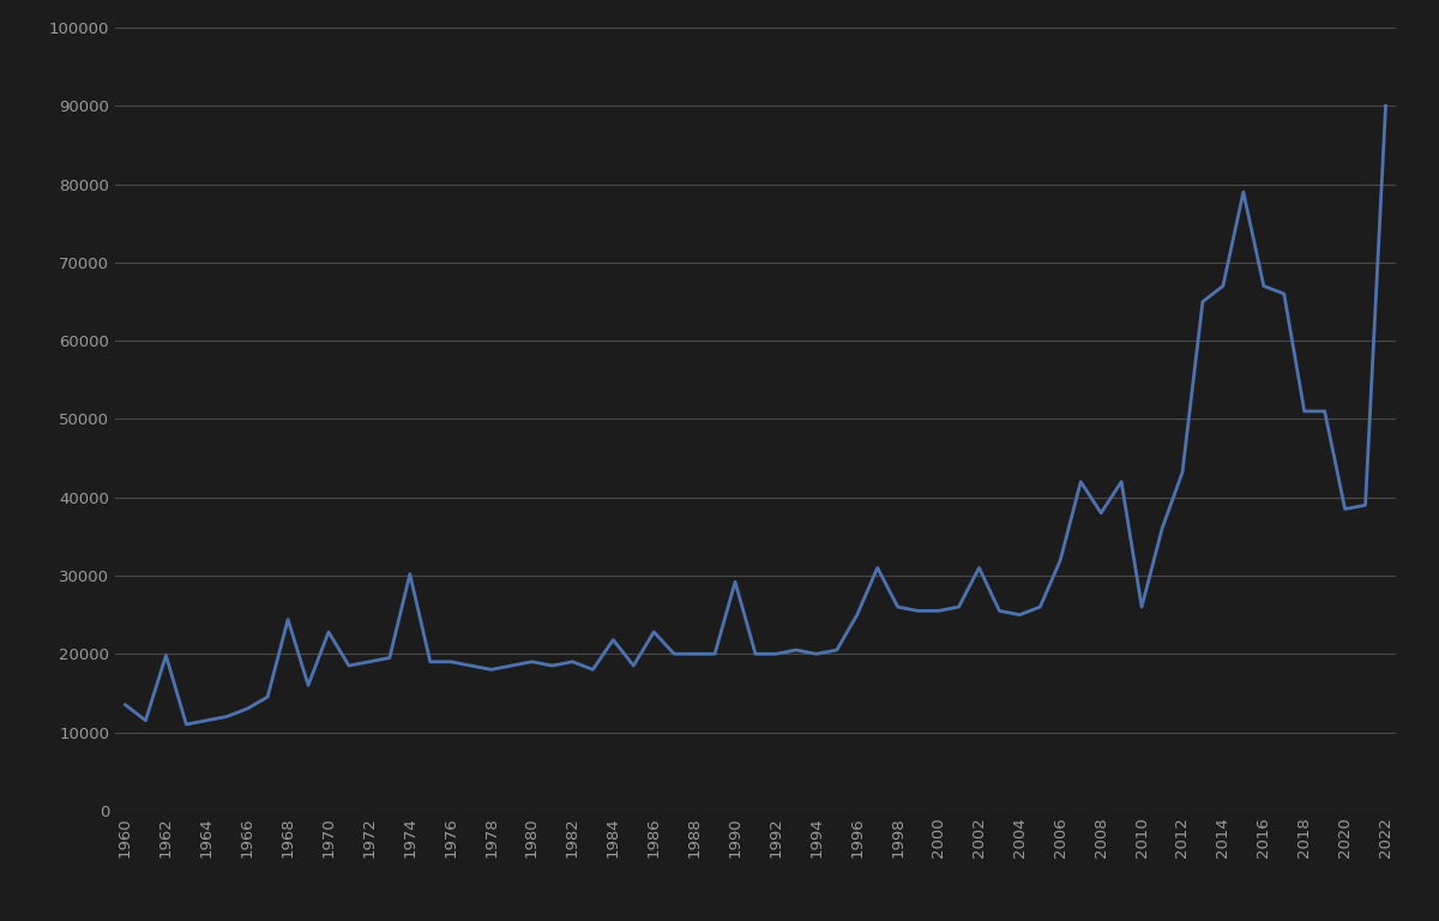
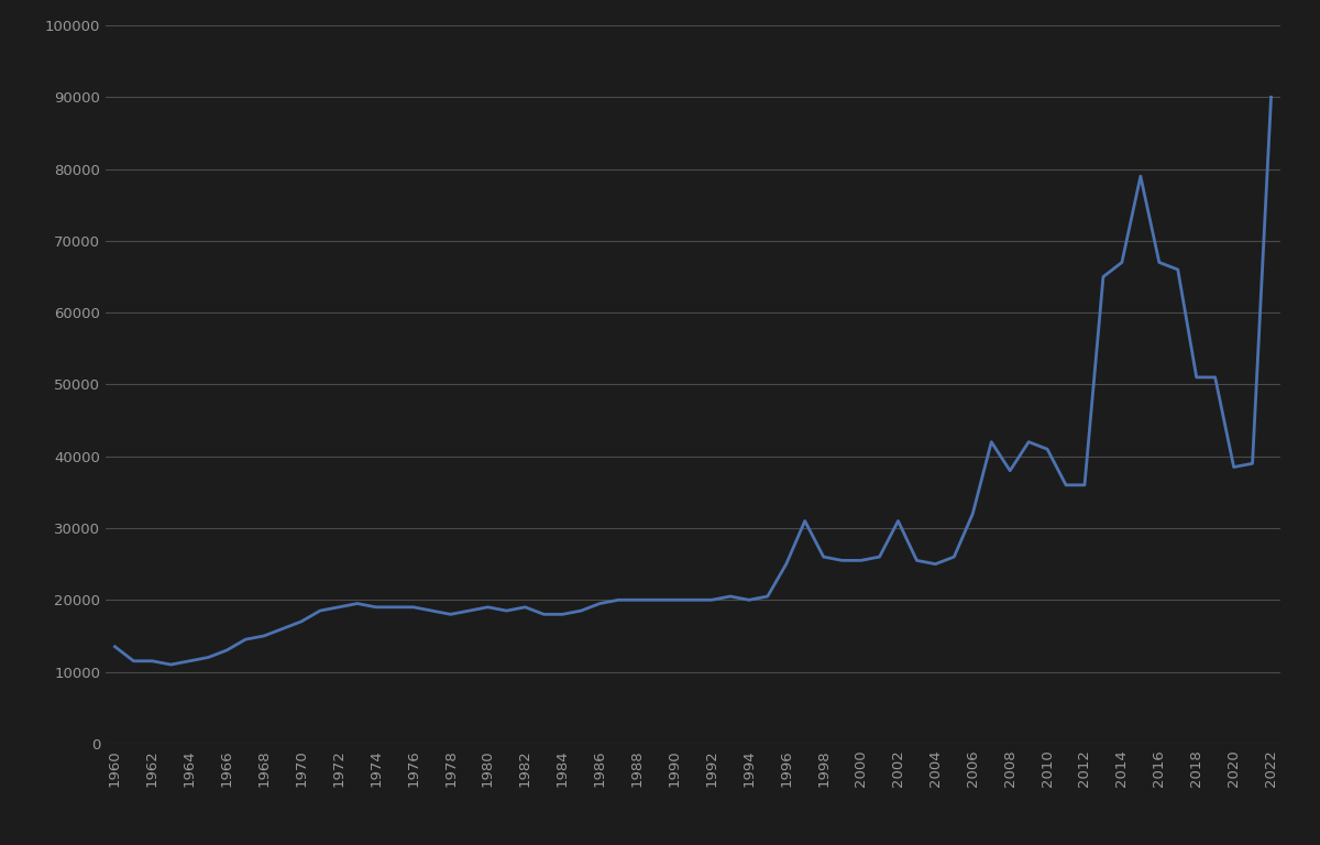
1962: 19800 -> 11500
1968: 24400 -> 15000
1970: 22800 -> 17000
1974: 30200 -> 19000
1984: 21800 -> 18000
1986: 22800 -> 19500
1990: 29200 -> 20000
2010: 26000 -> 41000
2012: 43200 -> 36000
